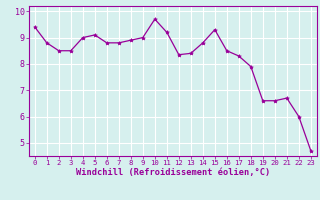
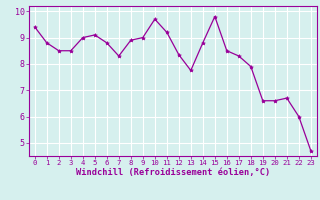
7: 8.80 -> 8.30
13: 8.40 -> 7.75
15: 9.30 -> 9.80
